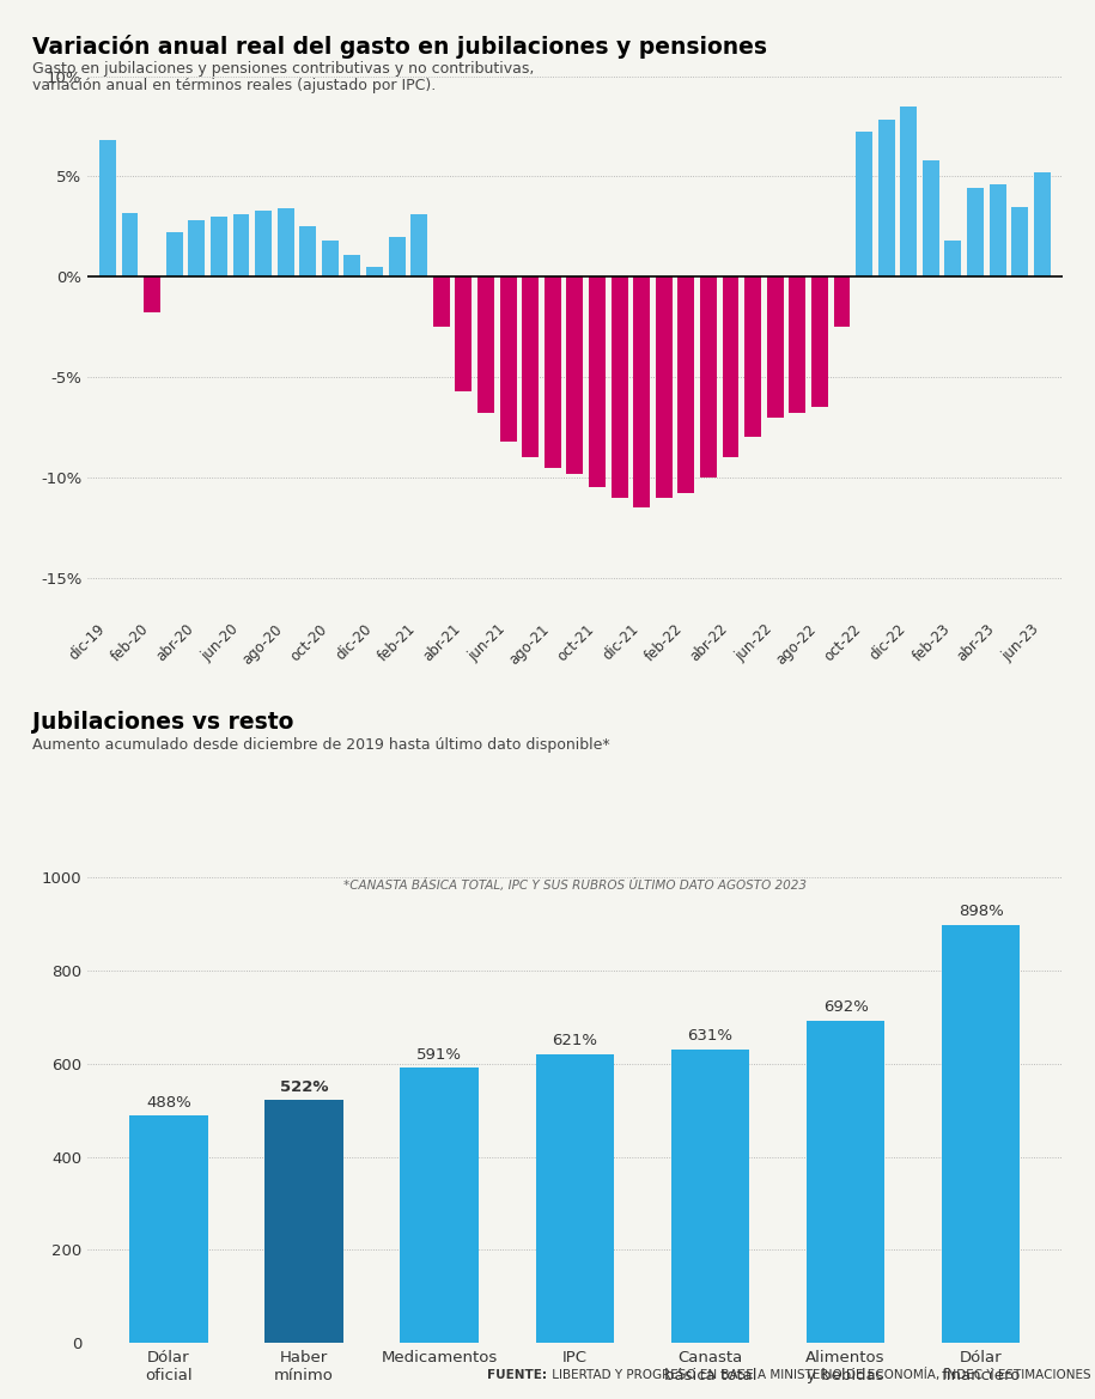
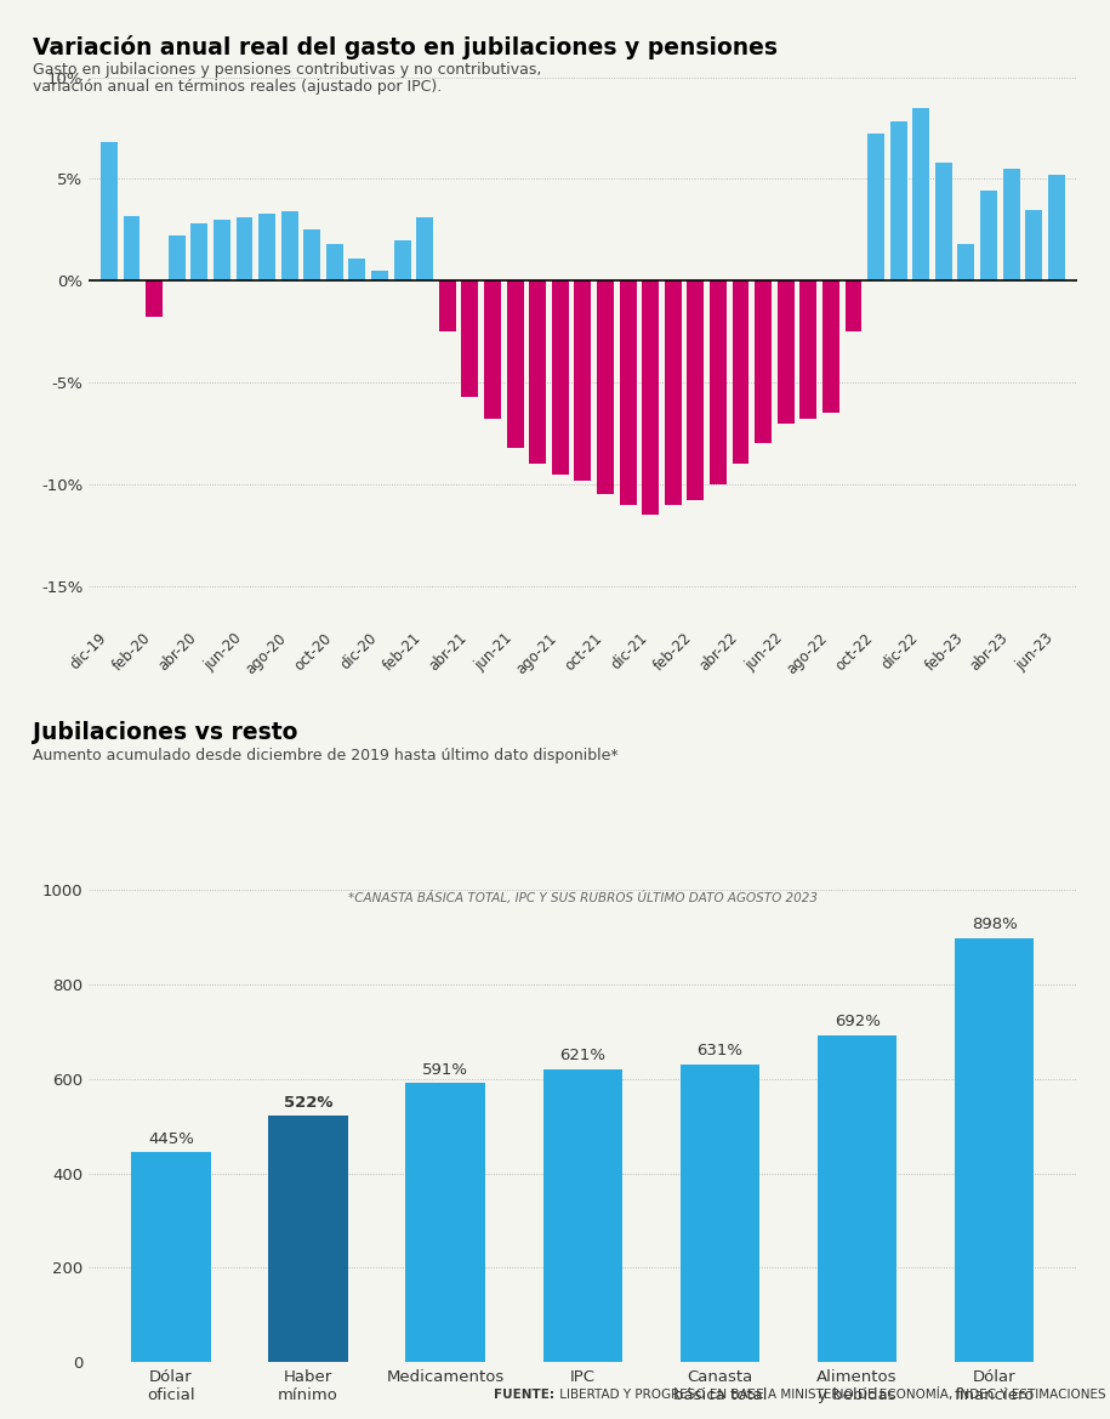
abr-23: 4.6% -> 5.5%
Dólar oficial: 488% -> 445%
